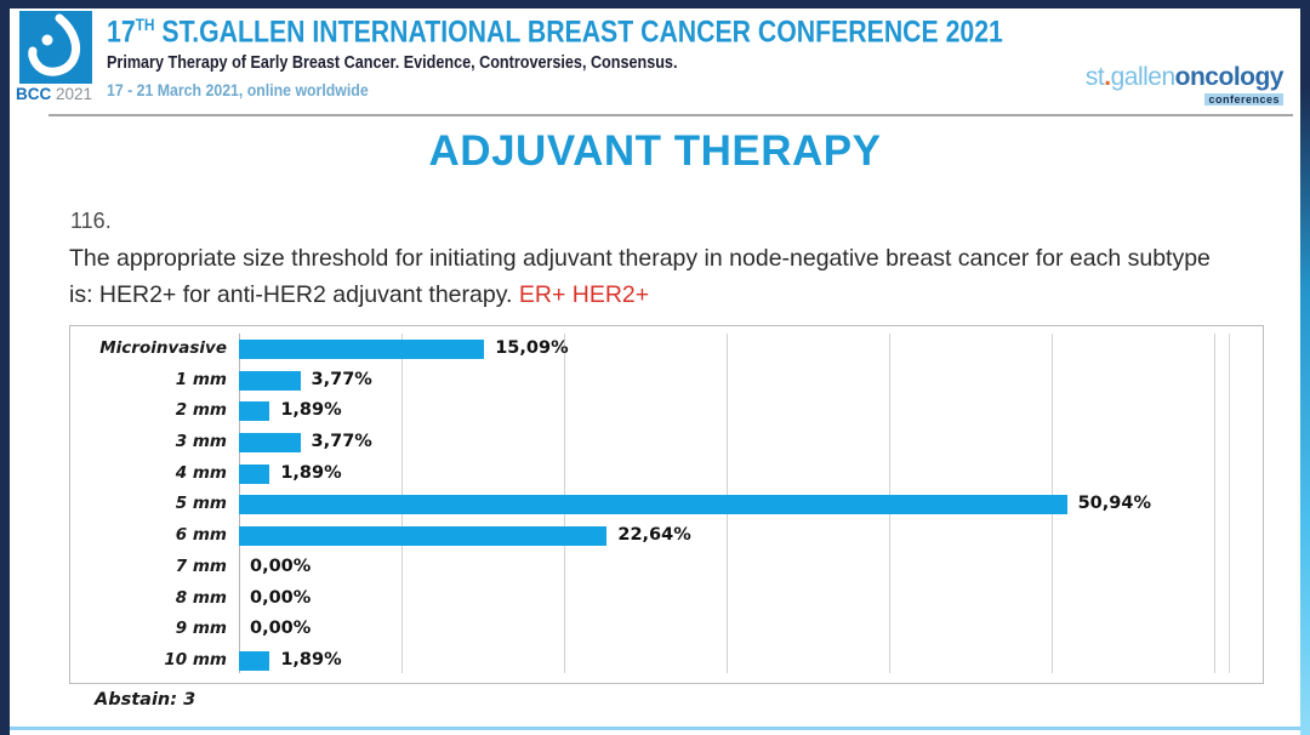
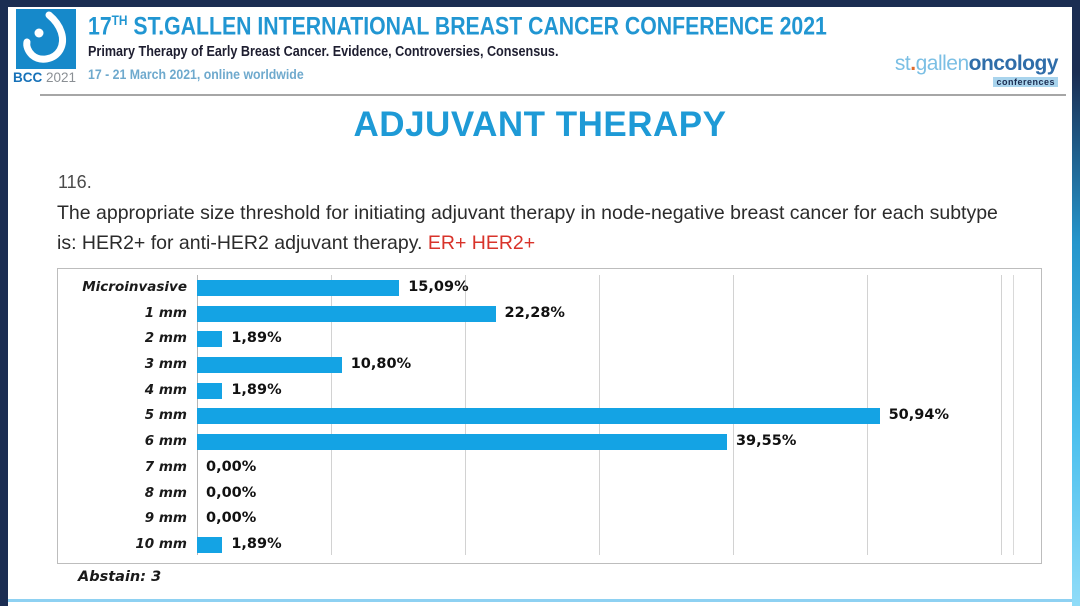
1 mm: 3,77% -> 22,28%
3 mm: 3,77% -> 10,80%
6 mm: 22,64% -> 39,55%
